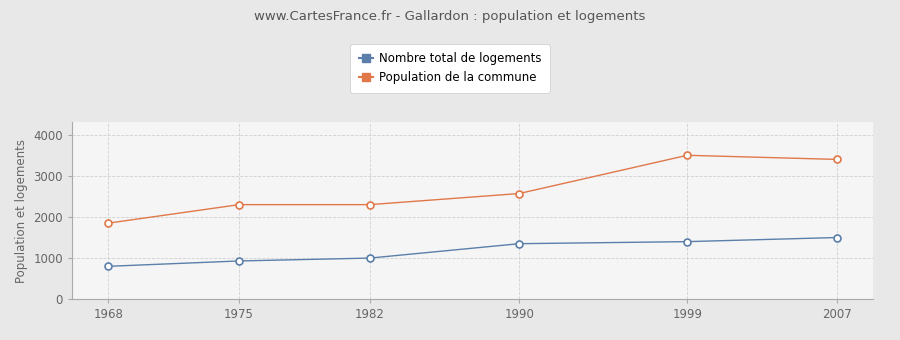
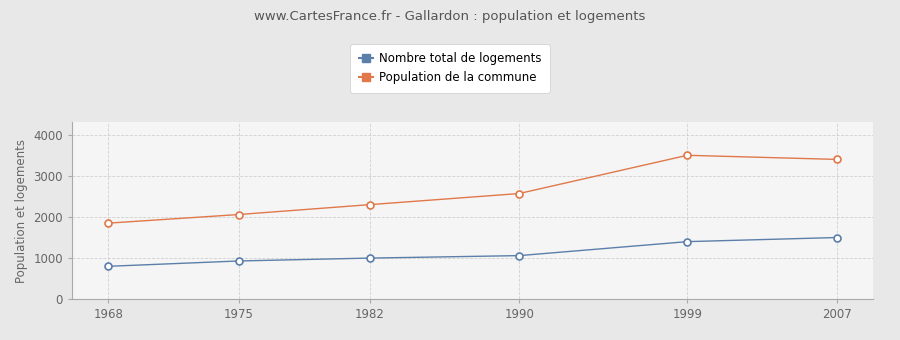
Population de la commune/1975: 2300 -> 2060
Nombre total de logements/1990: 1350 -> 1060
